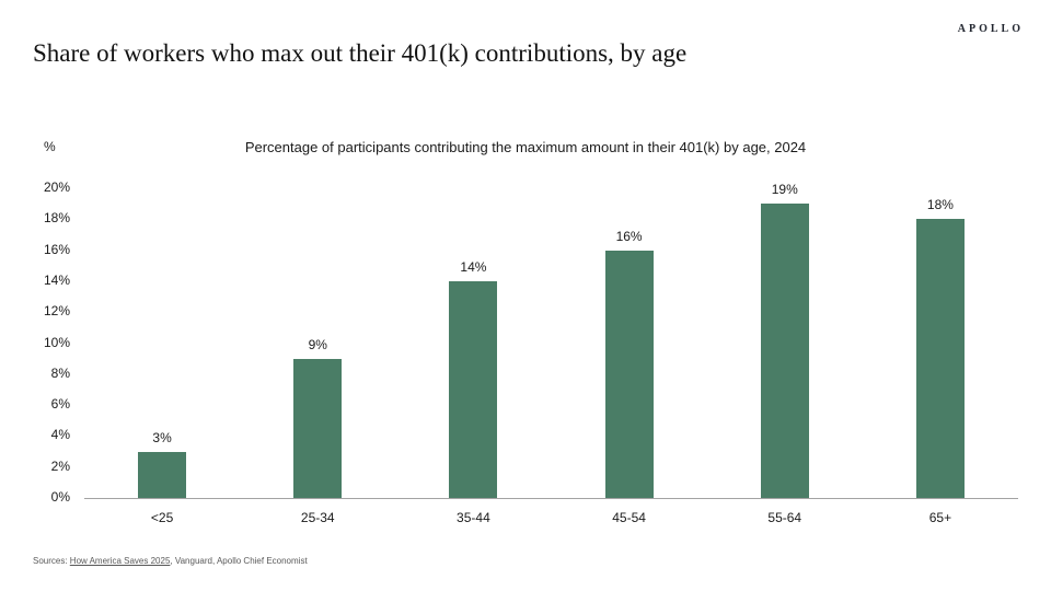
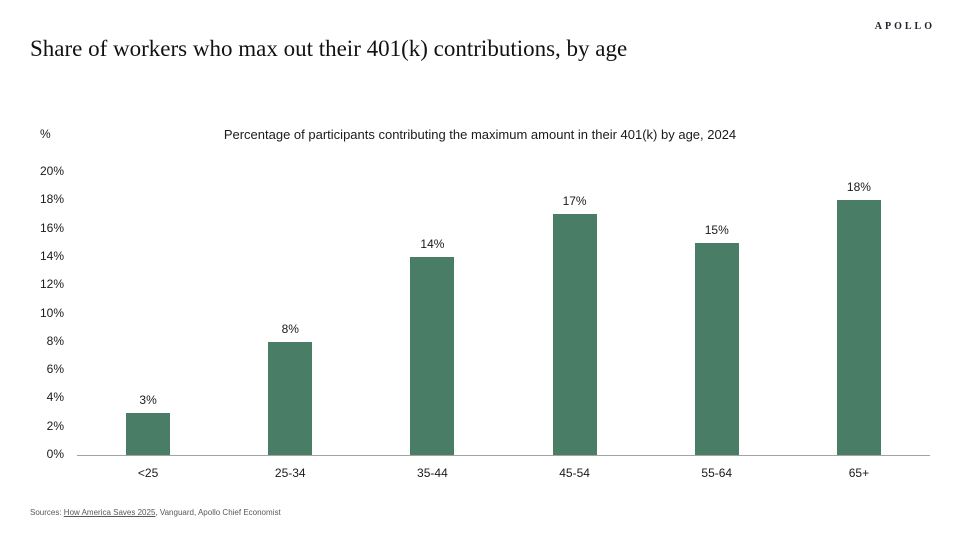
25-34: 9% -> 8%
45-54: 16% -> 17%
55-64: 19% -> 15%
